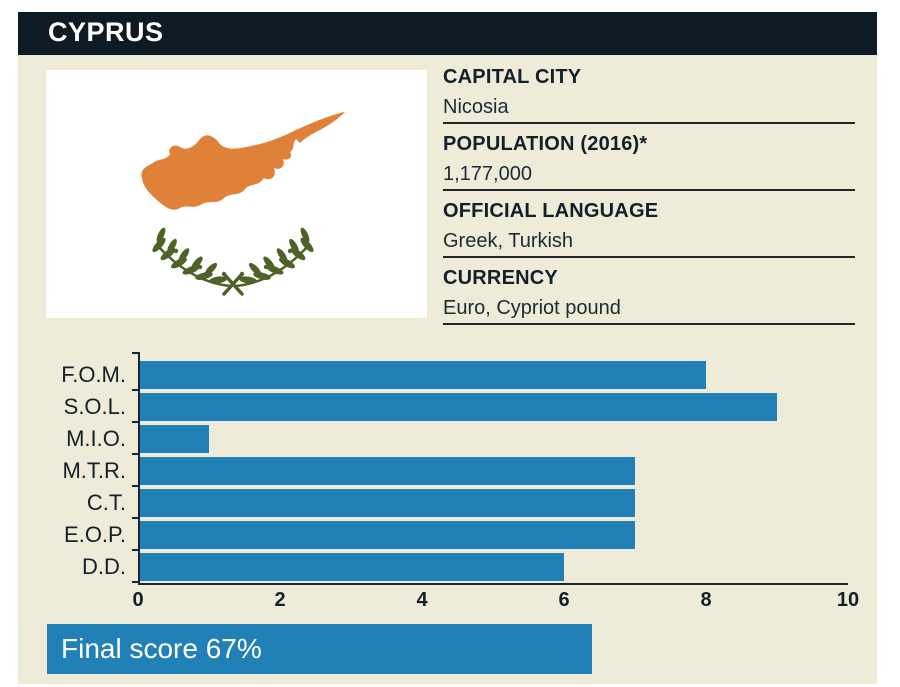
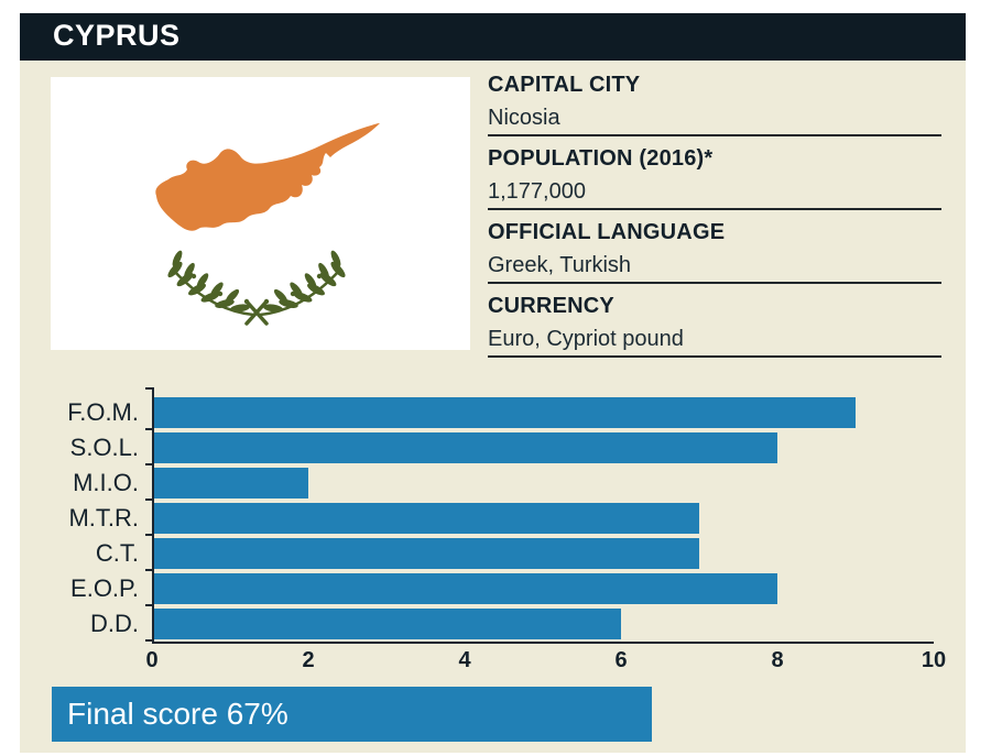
F.O.M.: 8 -> 9
S.O.L.: 9 -> 8
M.I.O.: 1 -> 2
E.O.P.: 7 -> 8
